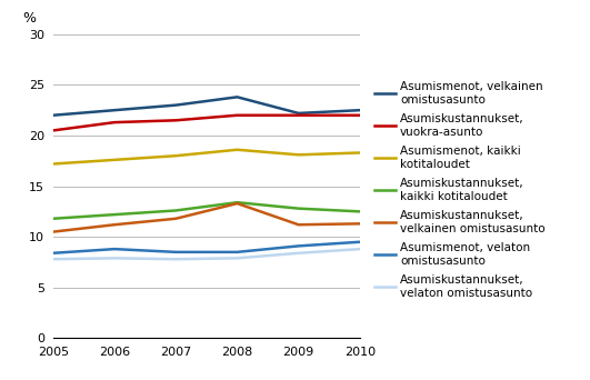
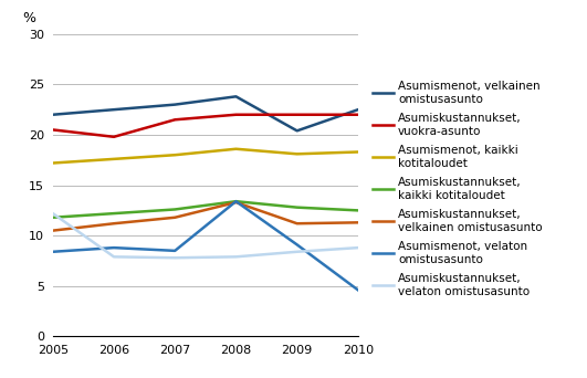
Asumiskustannukset, velaton omistusasunto/2005: 7.8 -> 12.2
Asumiskustannukset, vuokra-asunto/2006: 21.3 -> 19.8
Asumismenot, velaton omistusasunto/2008: 8.5 -> 13.4
Asumismenot, velkainen omistusasunto/2009: 22.2 -> 20.4
Asumismenot, velaton omistusasunto/2010: 9.5 -> 4.6
